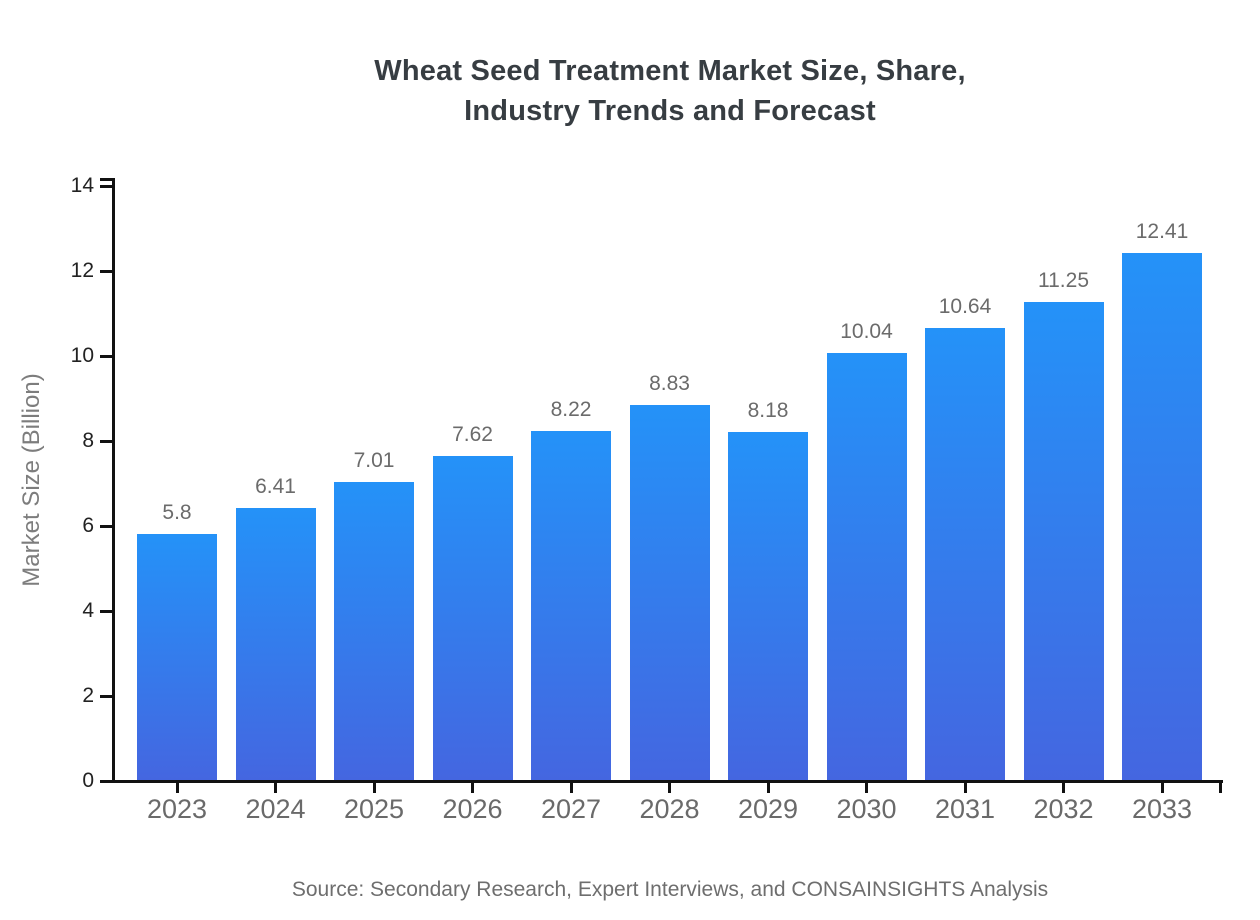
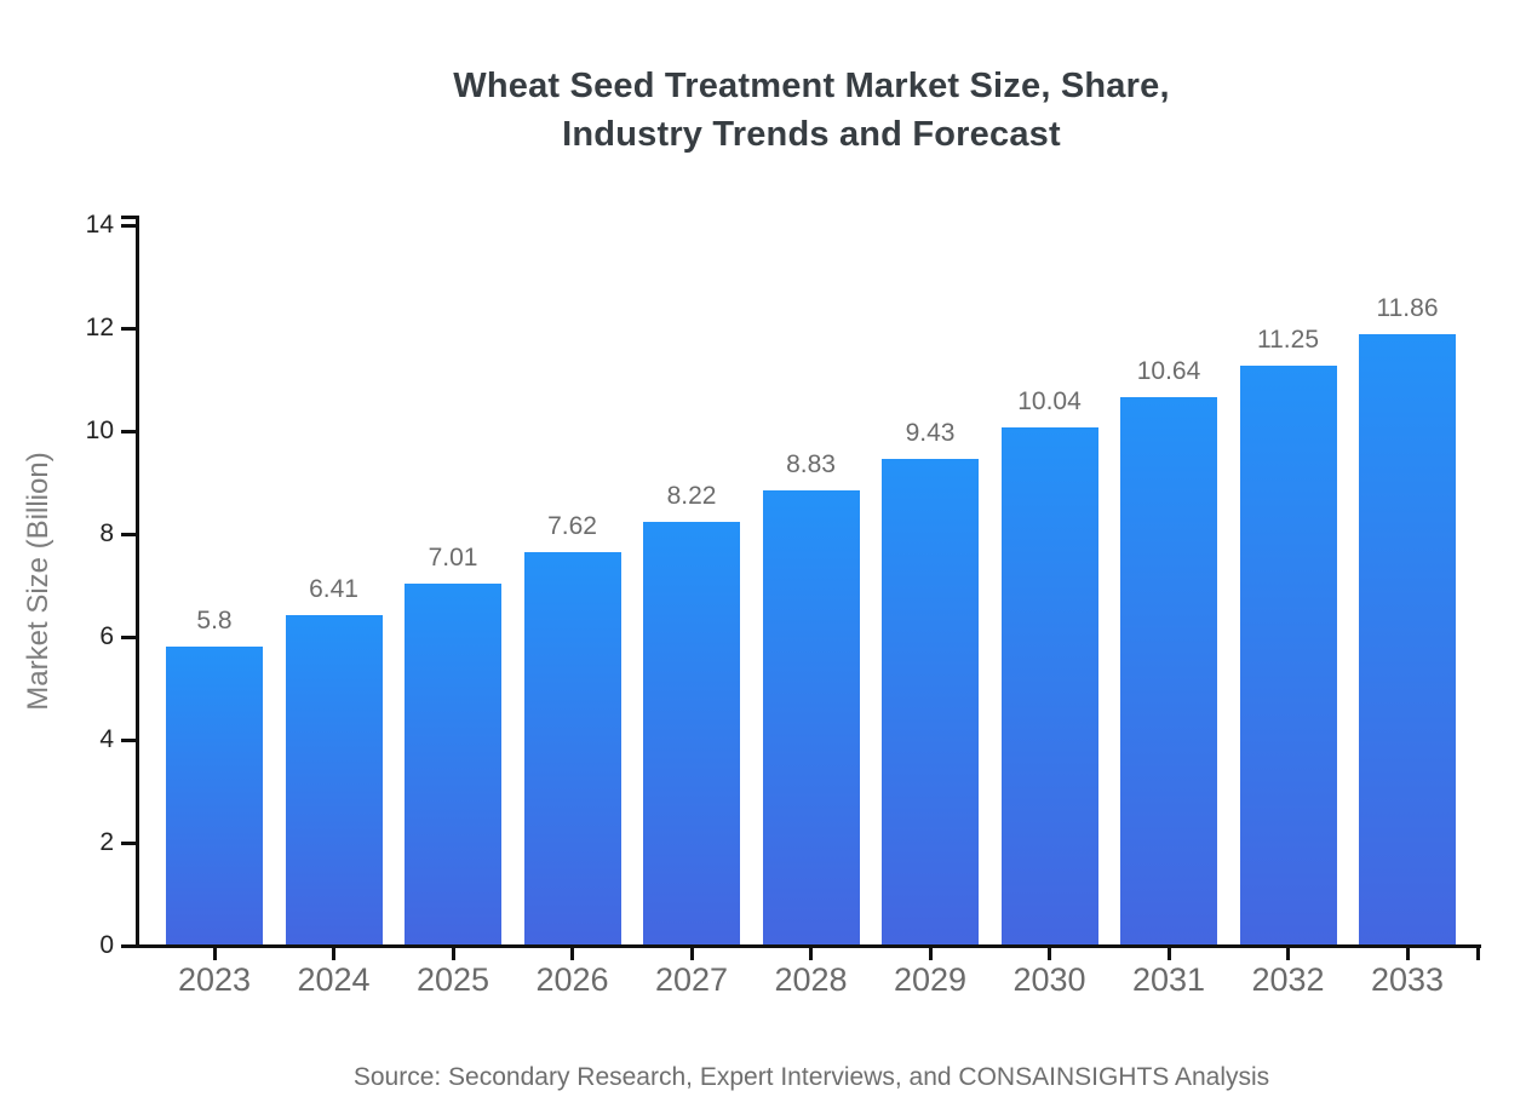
2029: 8.18 -> 9.43
2033: 12.41 -> 11.86
